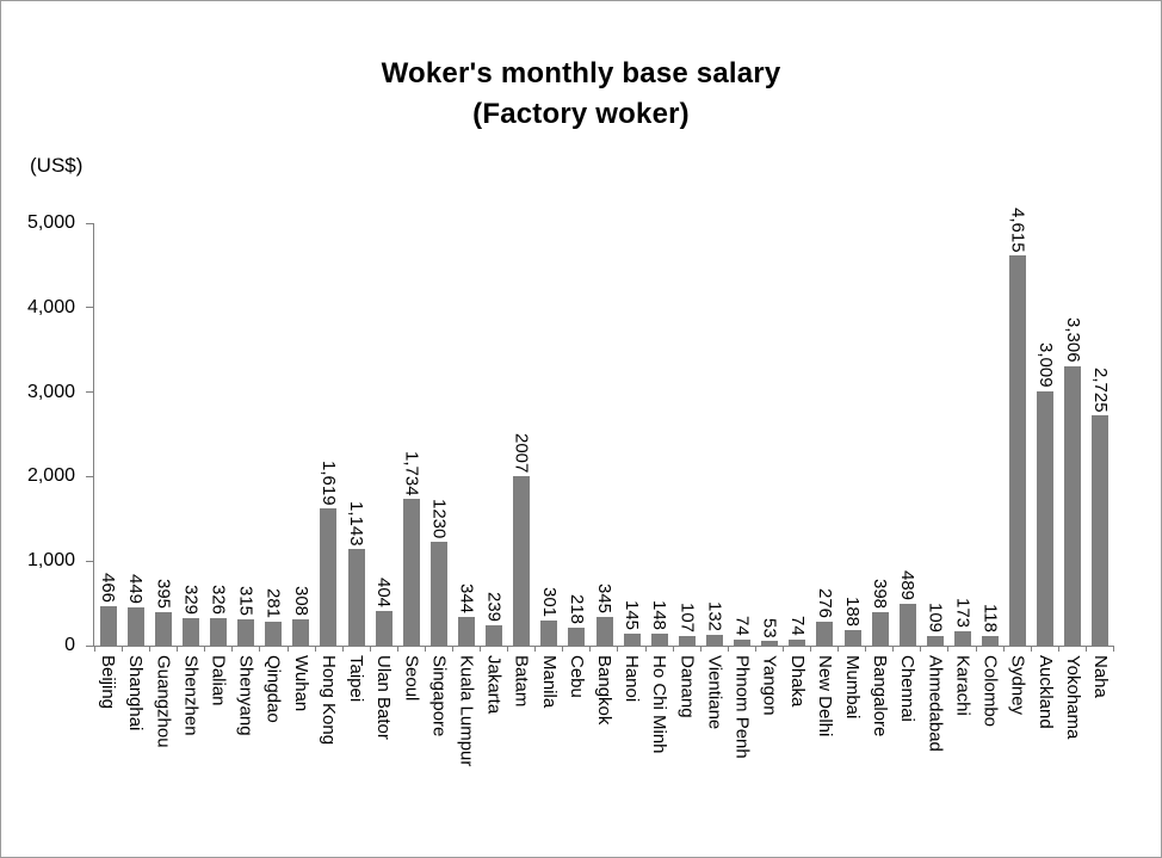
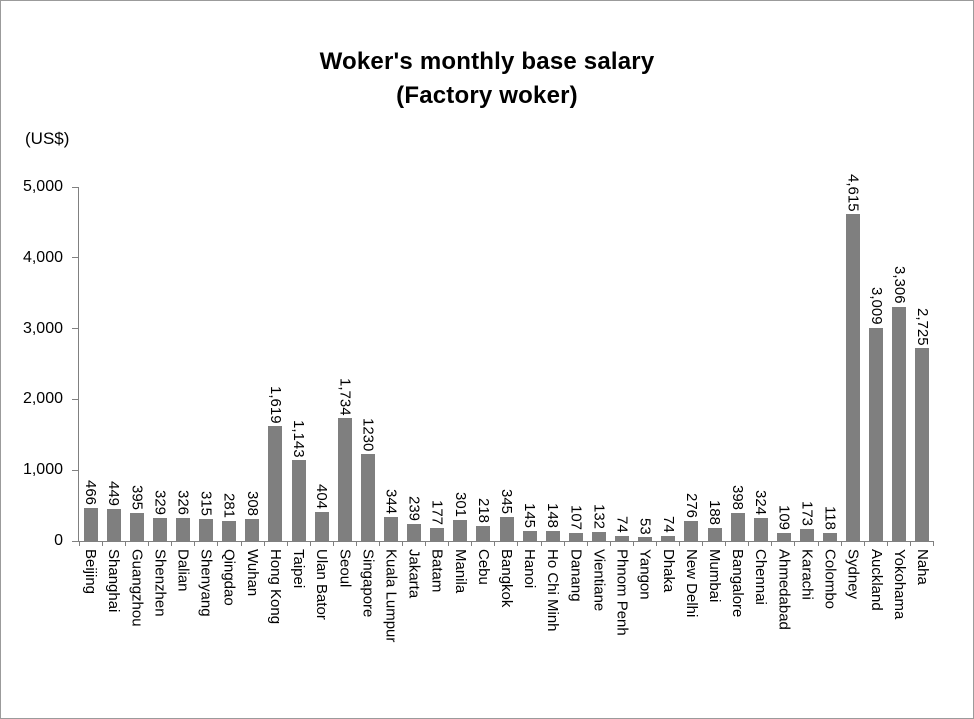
Batam: 2007 -> 177
Chennai: 489 -> 324
